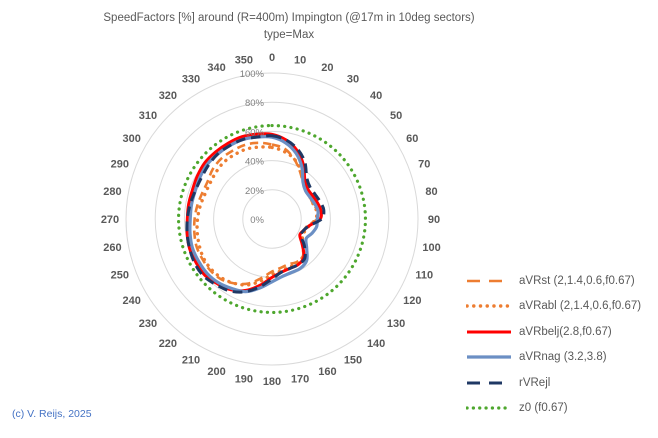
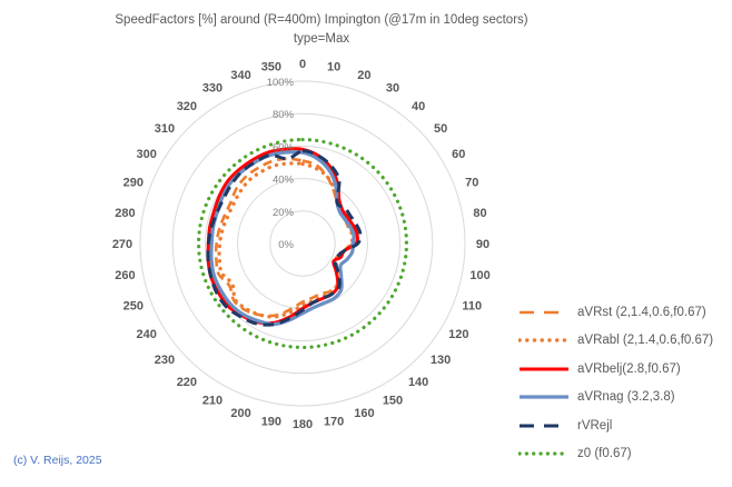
rVRejl/40: 37% -> 33%
aVRbelj(2.8,f0.67)/110: 23% -> 25%
aVRst (2,1.4,0.6,f0.67)/240: 55% -> 52%
aVRabl (2,1.4,0.6,f0.67)/240: 54% -> 50%
rVRejl/350: 57% -> 53%
